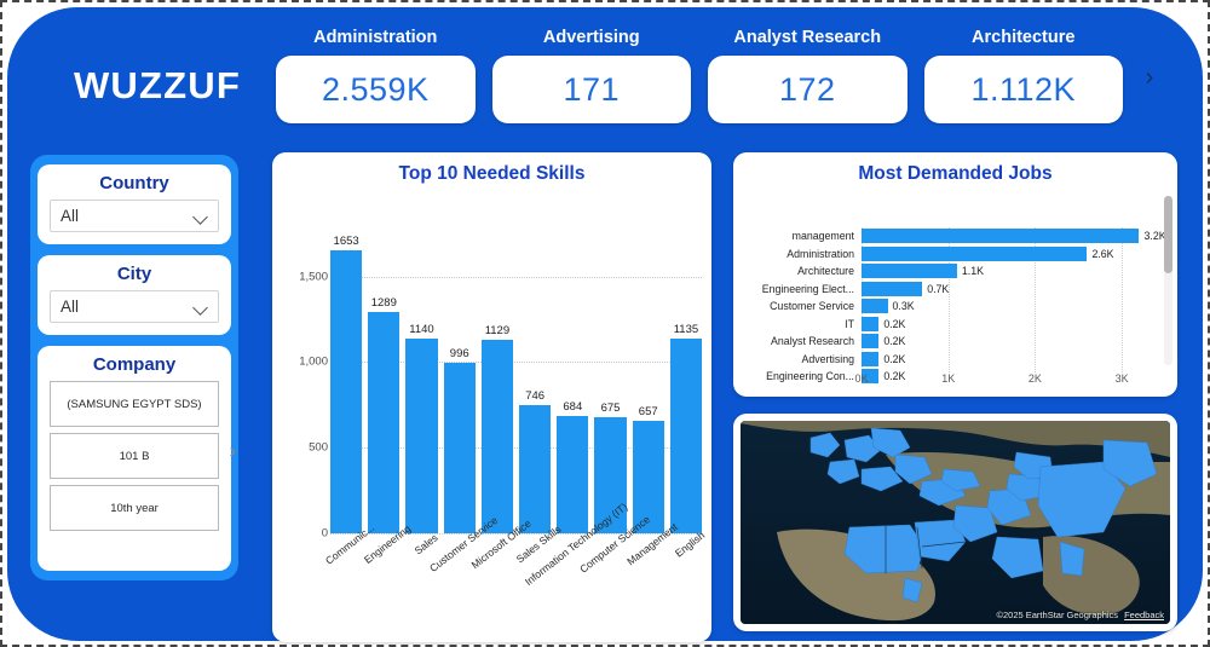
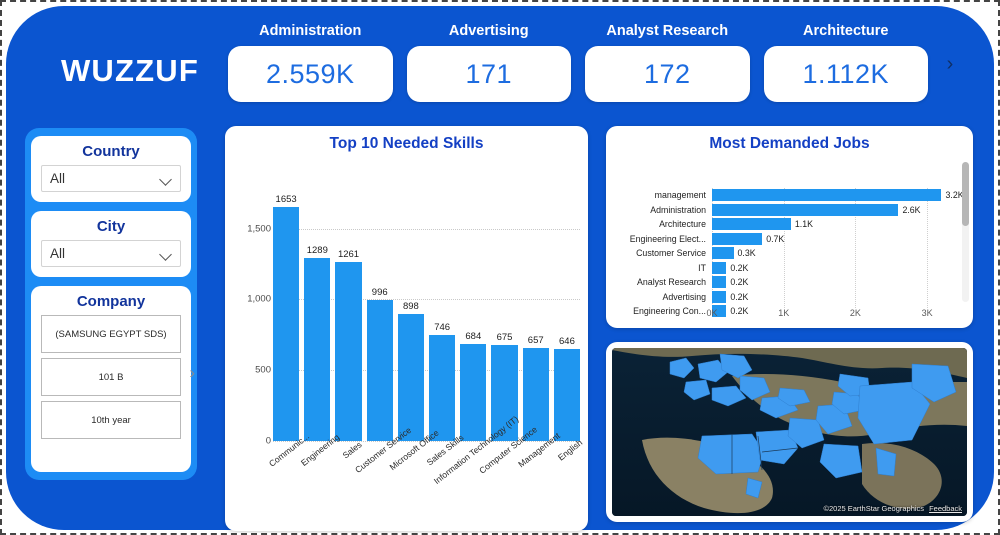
Top 10 Needed Skills/Sales: 1140 -> 1261
Top 10 Needed Skills/Microsoft Office: 1129 -> 898
Top 10 Needed Skills/English: 1135 -> 646
